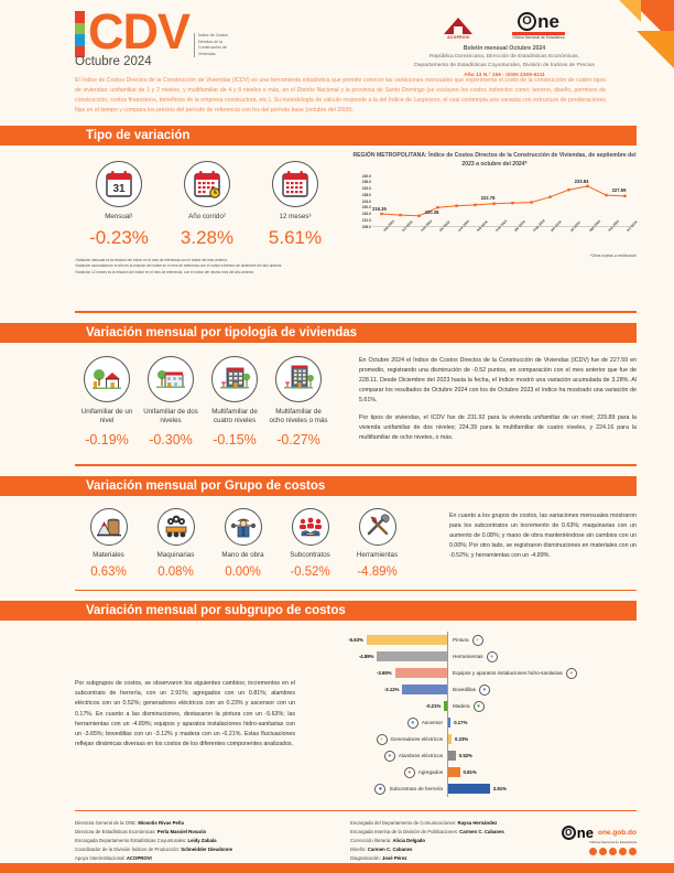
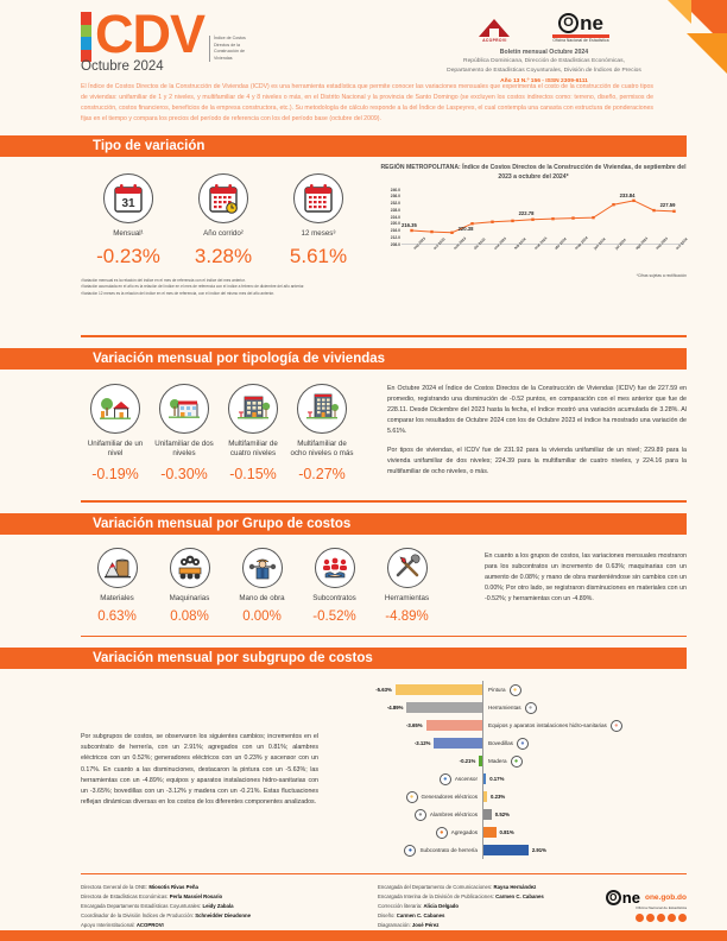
jun 2024: 227 -> 224
